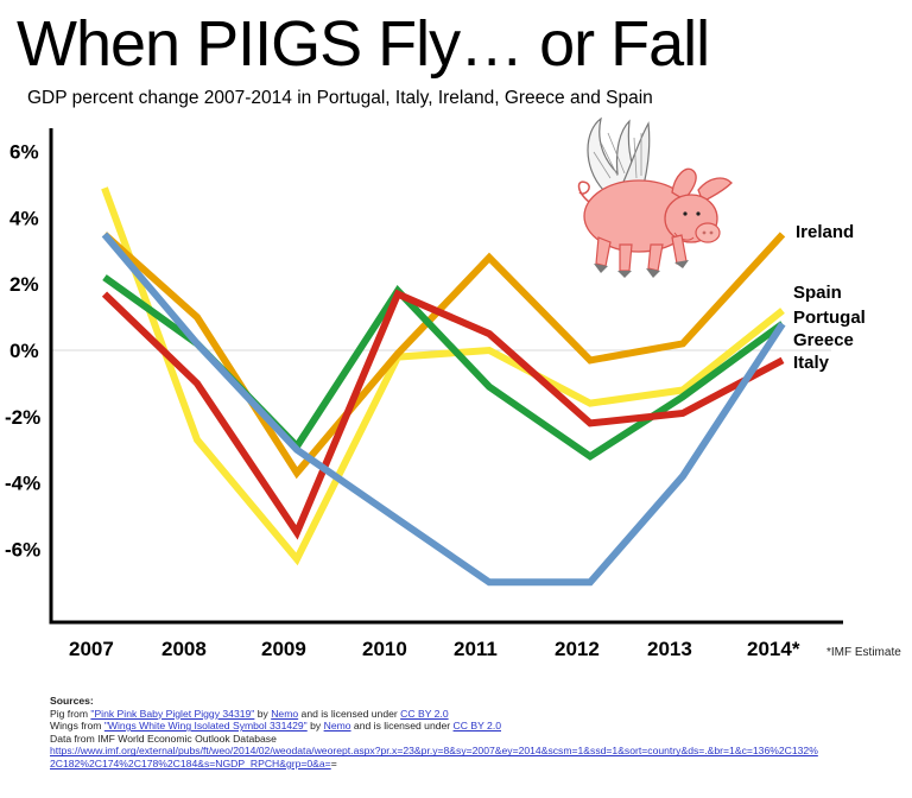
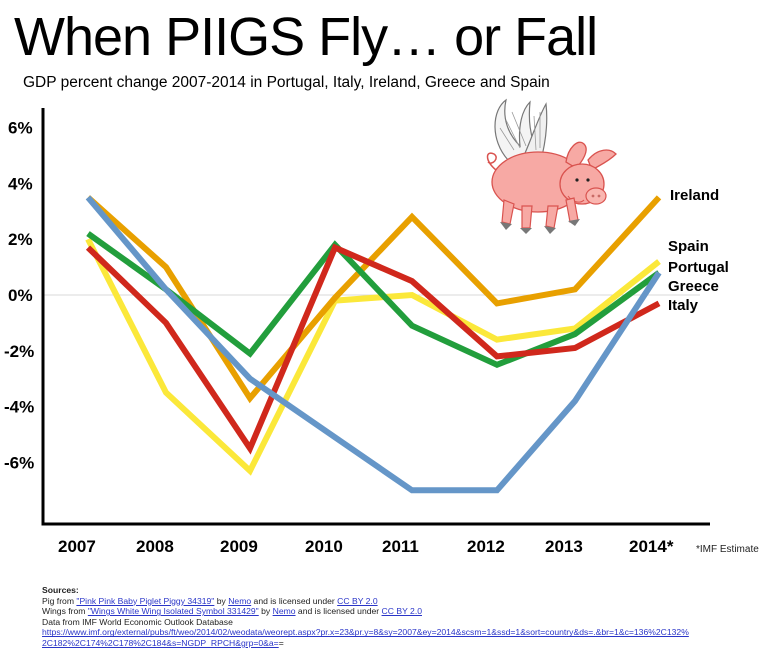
Spain/2007: 4.9% -> 2.0%
Spain/2008: -2.7% -> -3.5%
Portugal/2009: -2.9% -> -2.1%
Portugal/2012: -3.2% -> -2.5%
